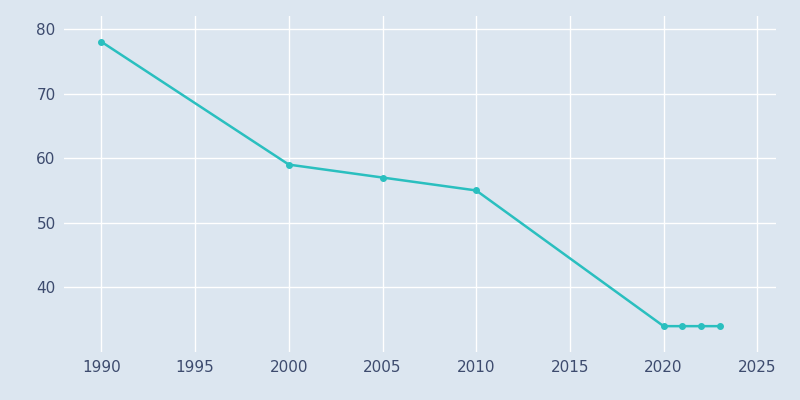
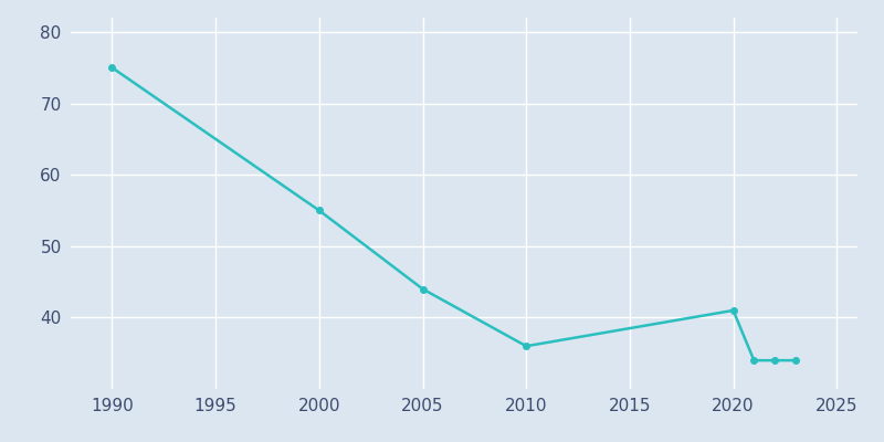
1990: 78 -> 75
2000: 59 -> 55
2005: 57 -> 44
2010: 55 -> 36
2020: 34 -> 41
